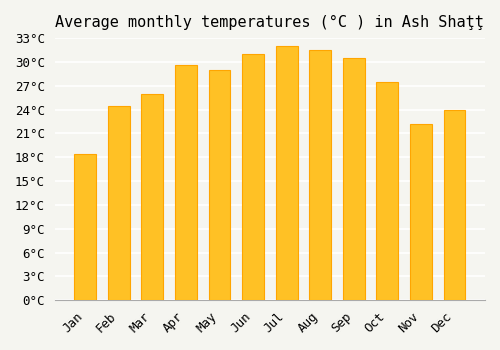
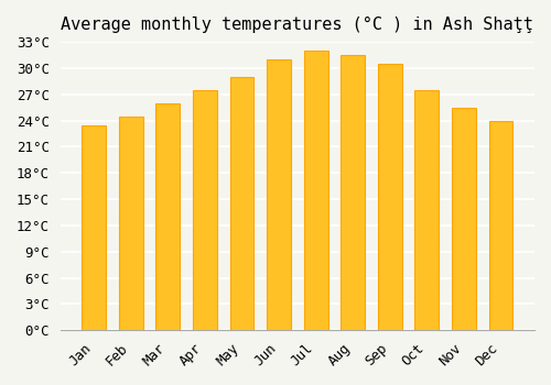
Jan: 18.4°C -> 23.5°C
Apr: 29.6°C -> 27.5°C
Nov: 22.2°C -> 25.5°C
